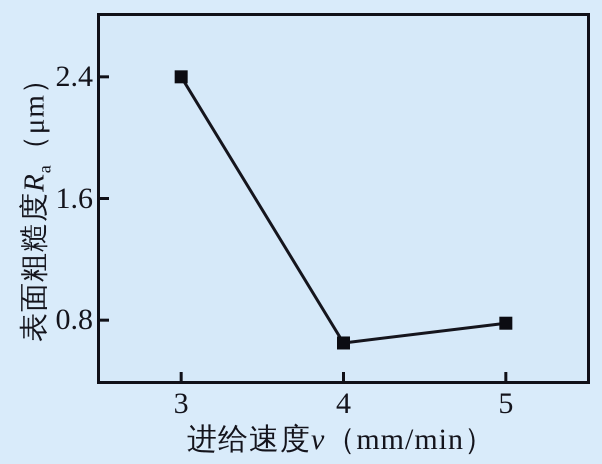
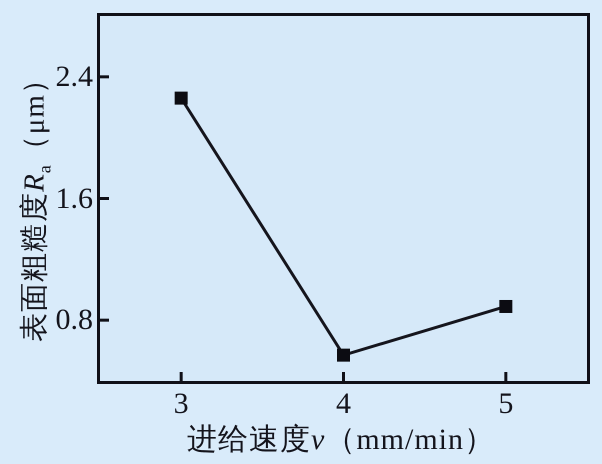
3: 2.40 -> 2.26
4: 0.65 -> 0.57
5: 0.78 -> 0.89
